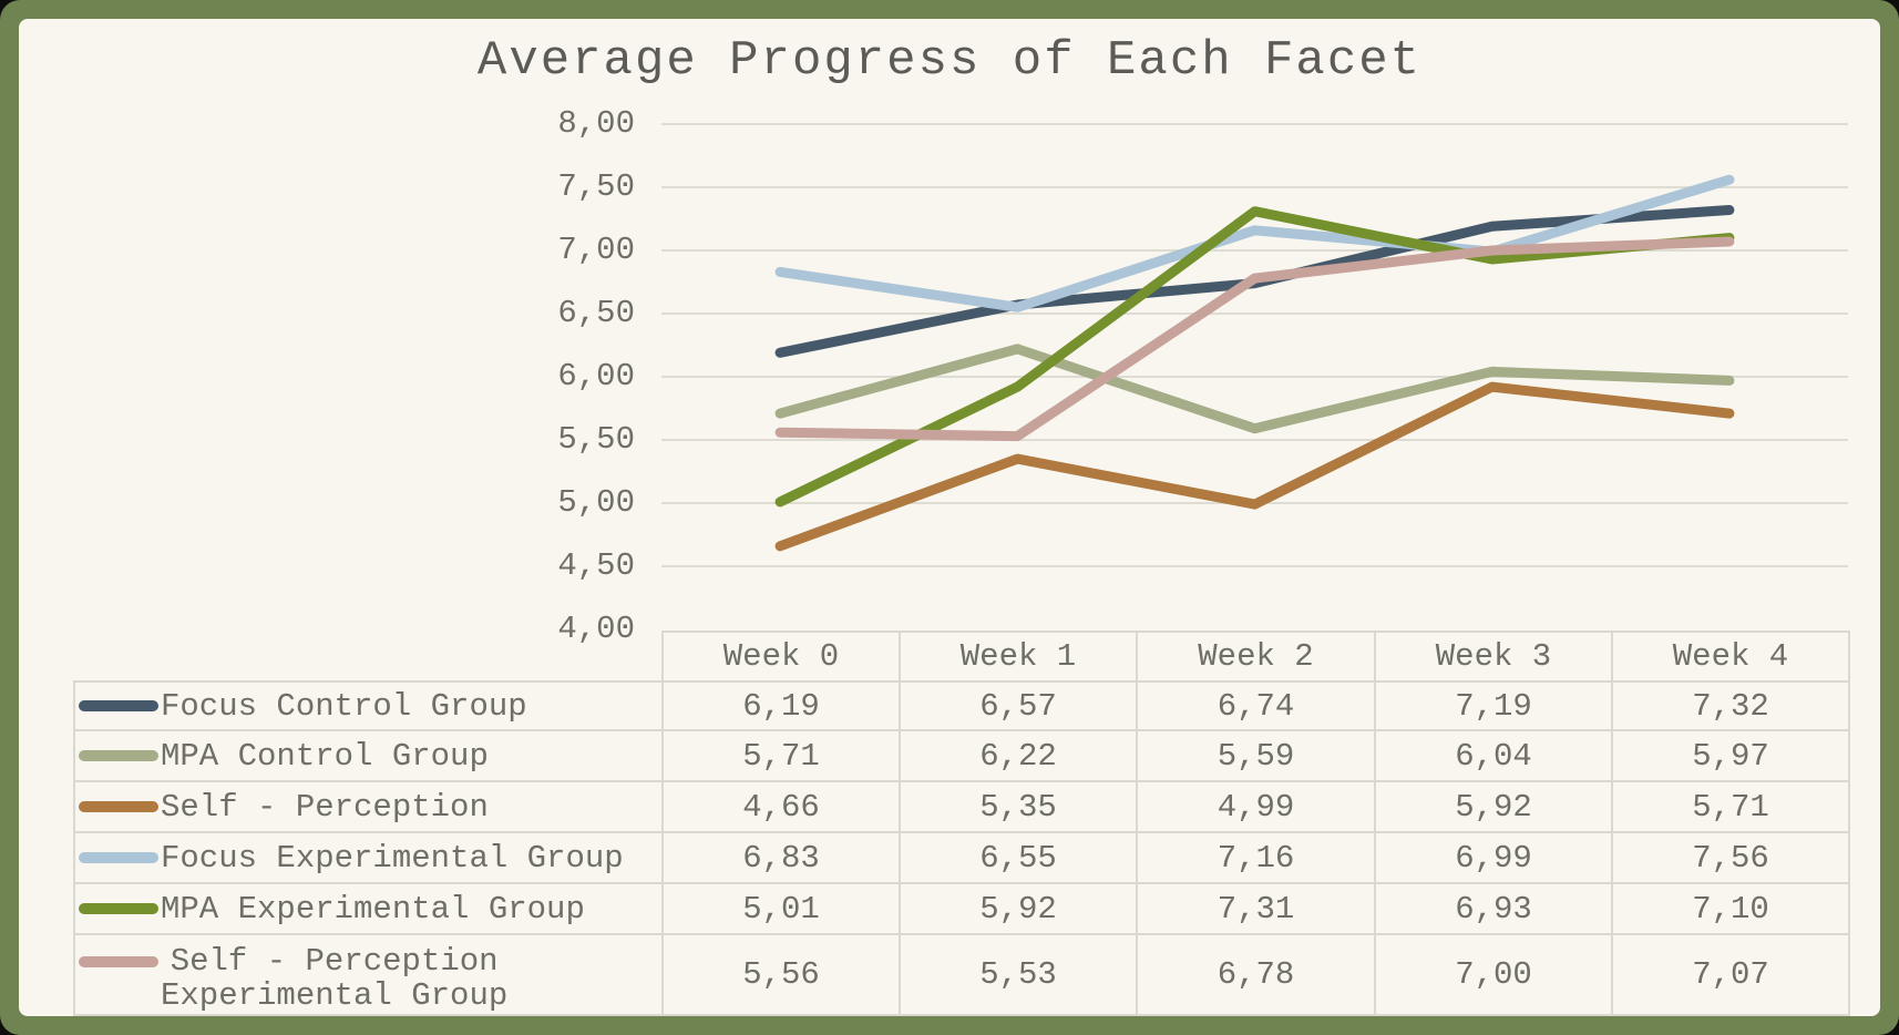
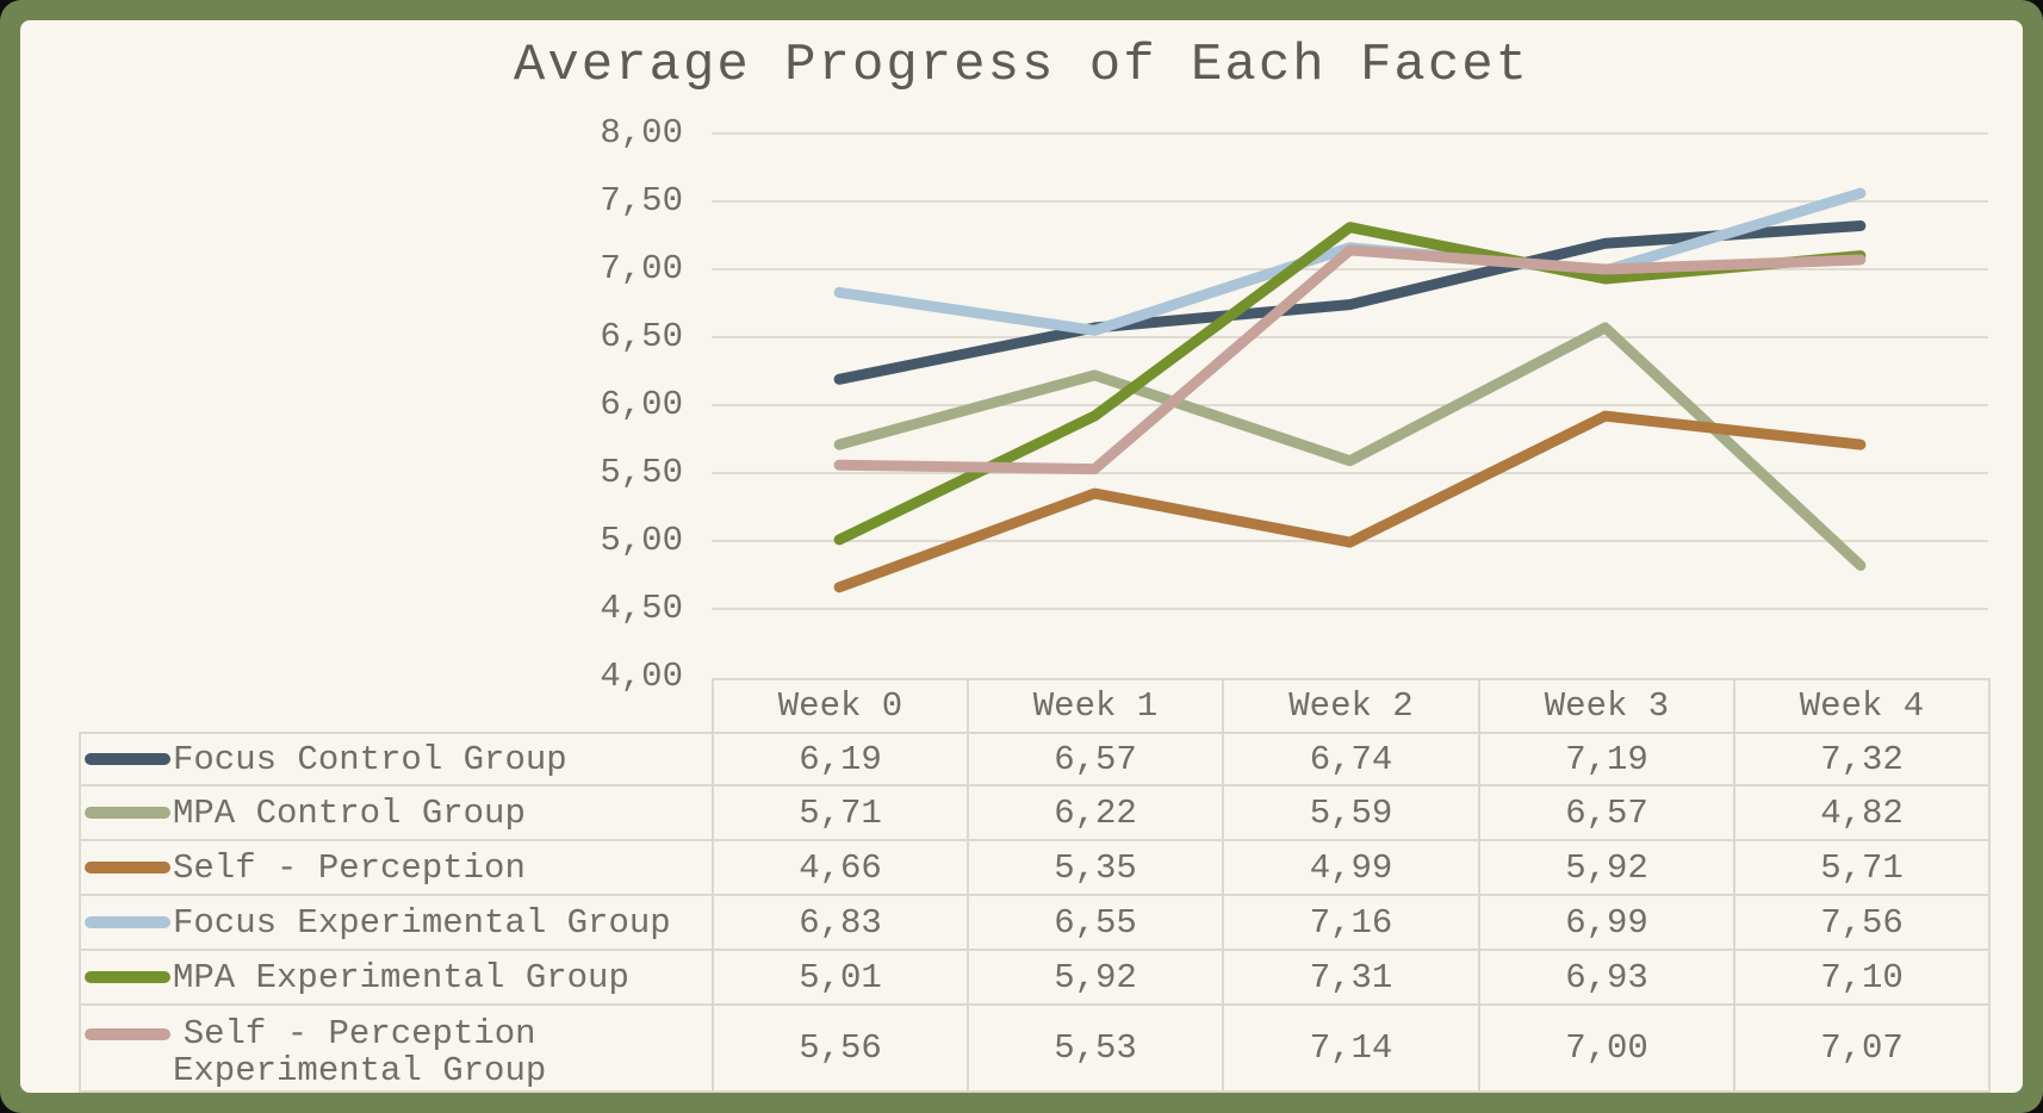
Self - Perception Experimental Group/Week 2: 6,78 -> 7,14
MPA Control Group/Week 3: 6,04 -> 6,57
MPA Control Group/Week 4: 5,97 -> 4,82
